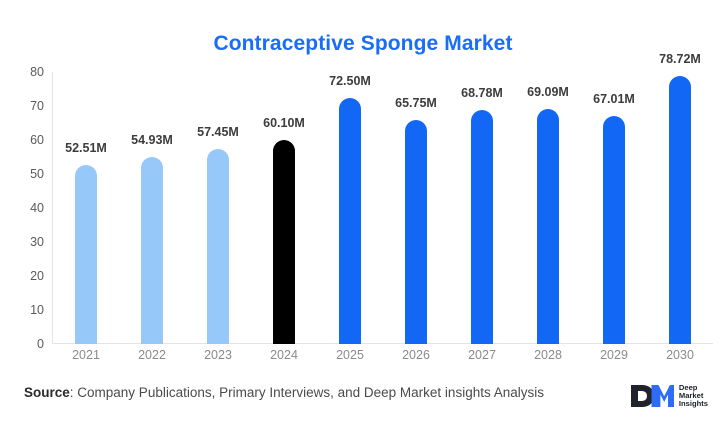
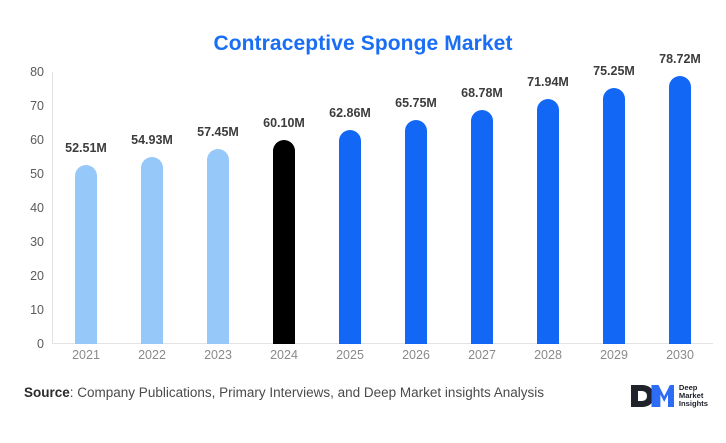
2025: 72.50M -> 62.86M
2028: 69.09M -> 71.94M
2029: 67.01M -> 75.25M
